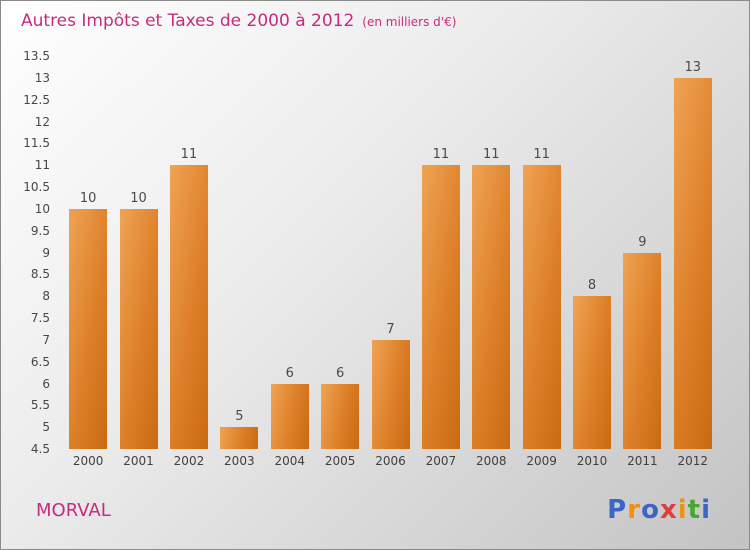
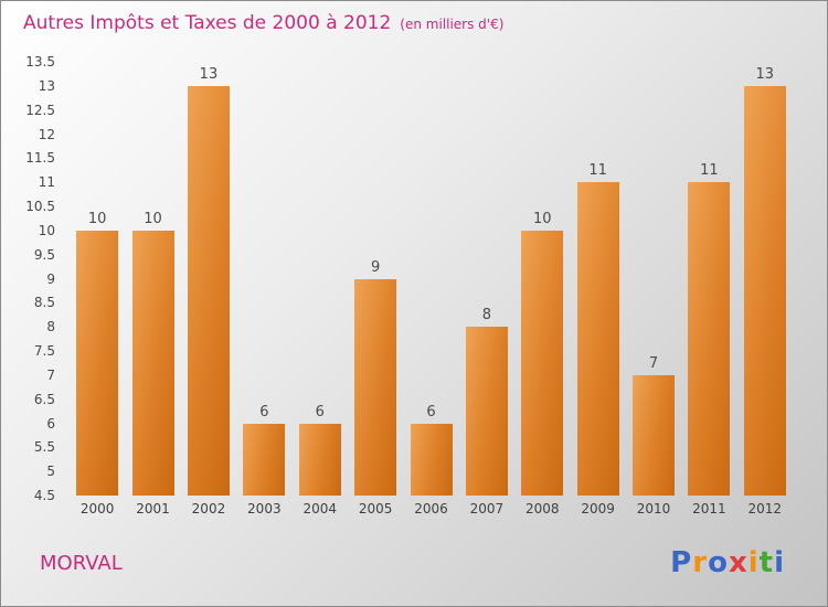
2002: 11 -> 13
2003: 5 -> 6
2005: 6 -> 9
2006: 7 -> 6
2007: 11 -> 8
2008: 11 -> 10
2010: 8 -> 7
2011: 9 -> 11
